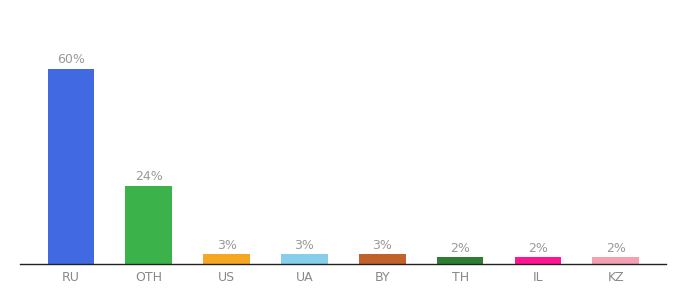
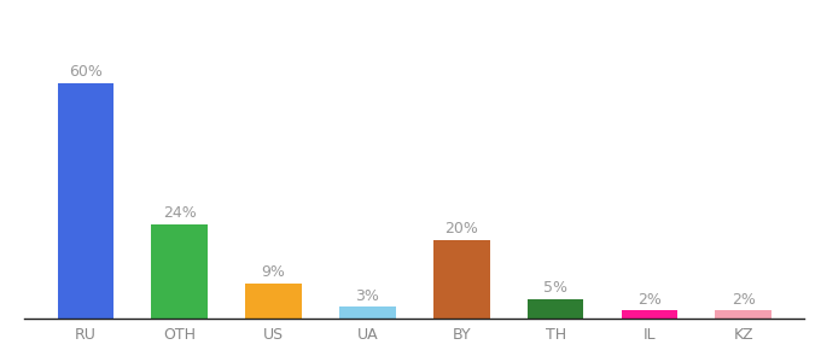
US: 3% -> 9%
BY: 3% -> 20%
TH: 2% -> 5%
